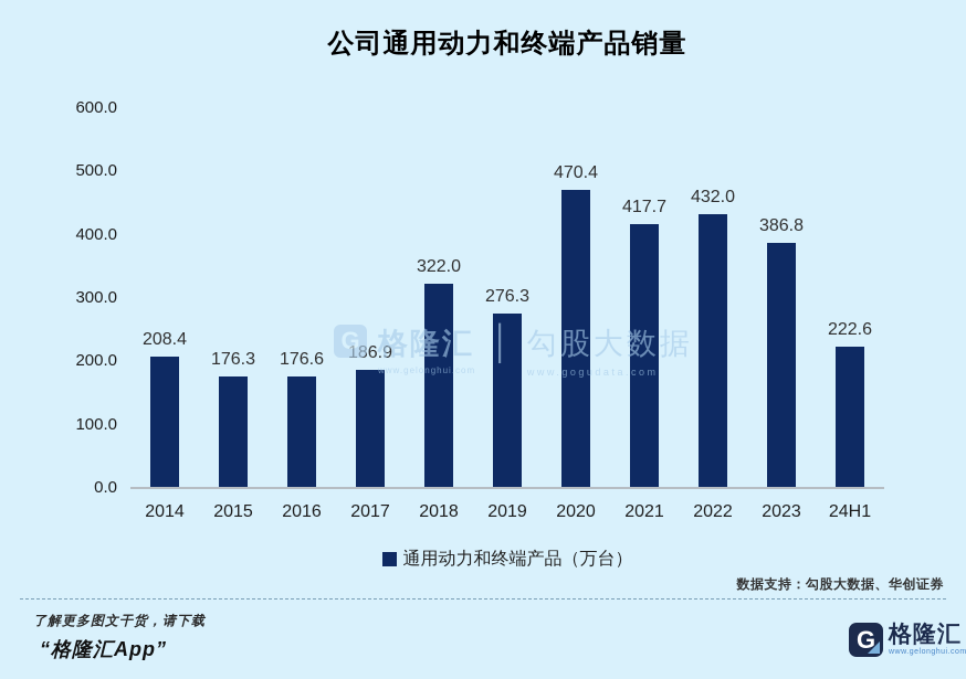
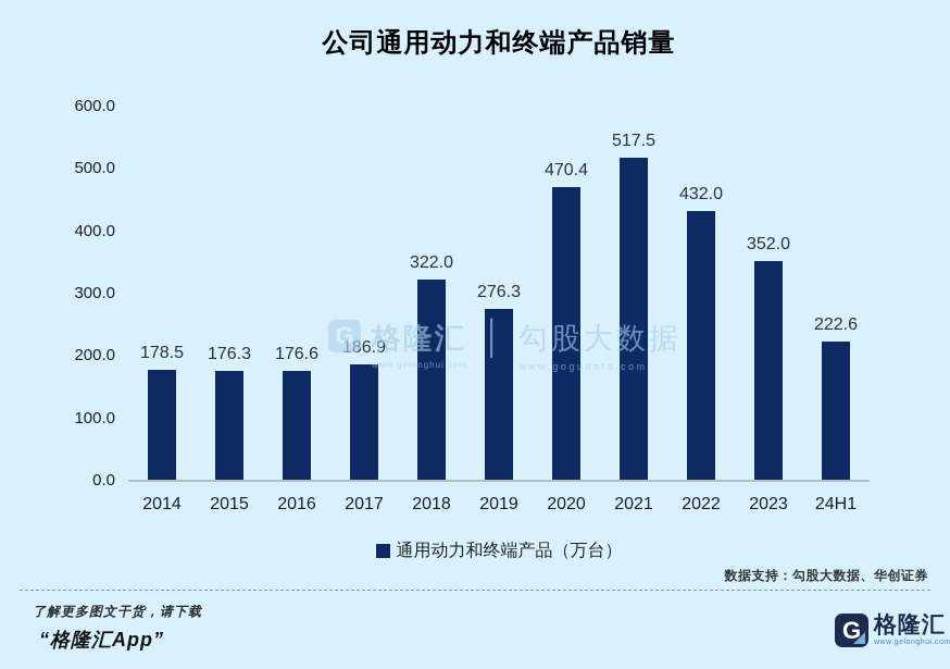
2014: 208.4 -> 178.5
2021: 417.7 -> 517.5
2023: 386.8 -> 352.0
